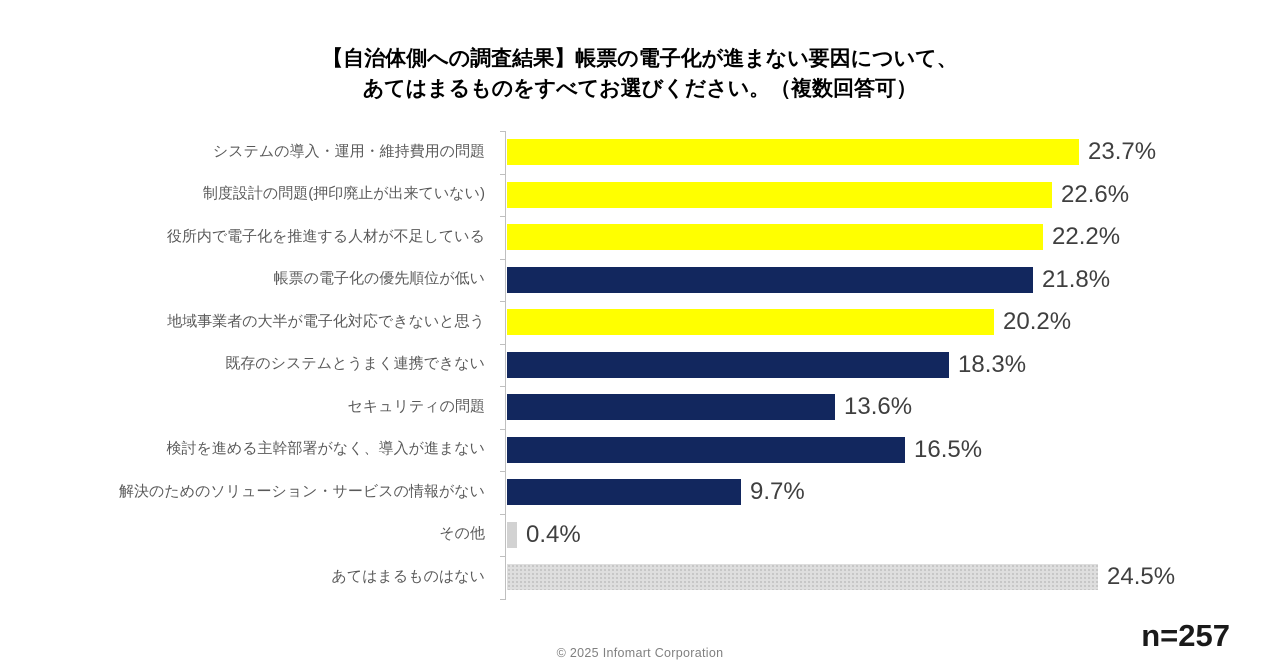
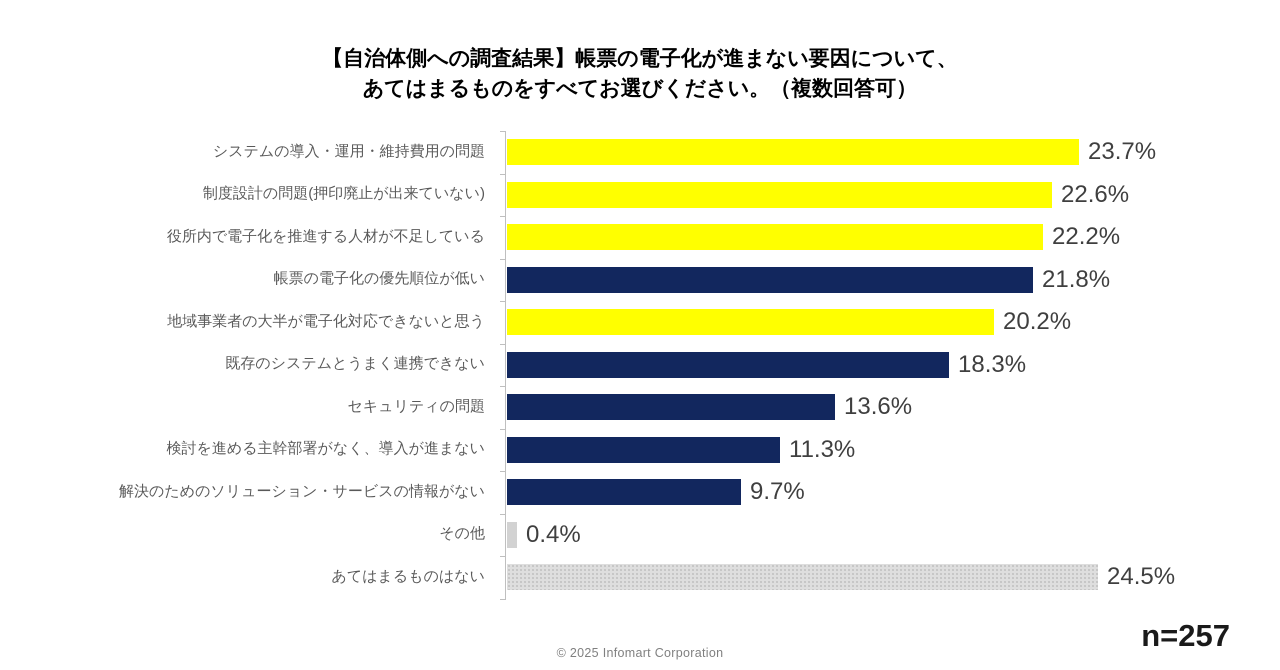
検討を進める主幹部署がなく、導入が進まない: 16.5% -> 11.3%
